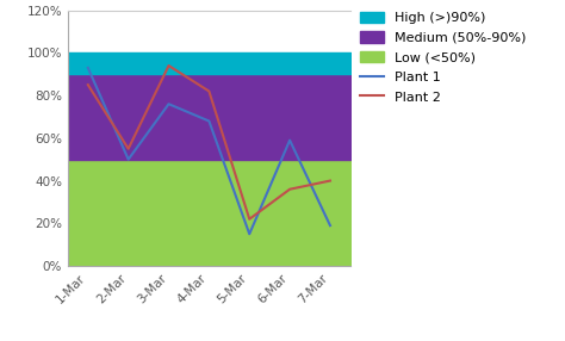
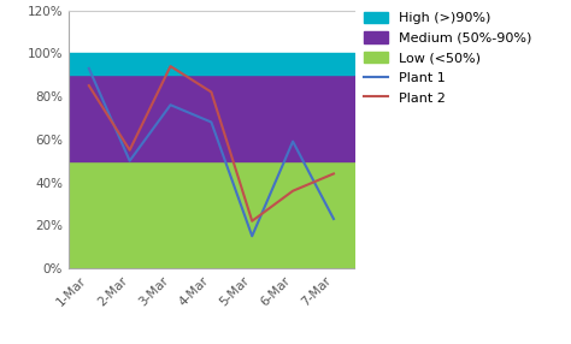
Plant 1/7-Mar: 19% -> 23%
Plant 2/7-Mar: 40% -> 44%
